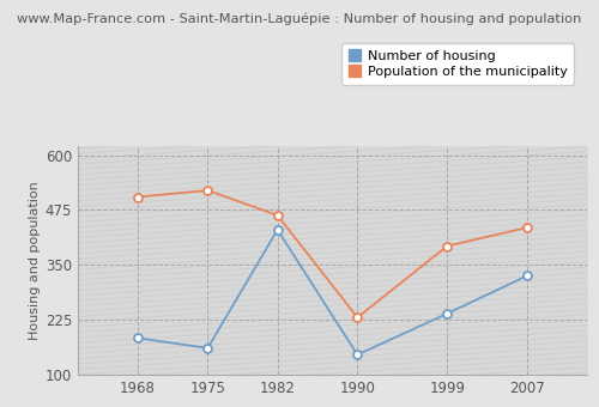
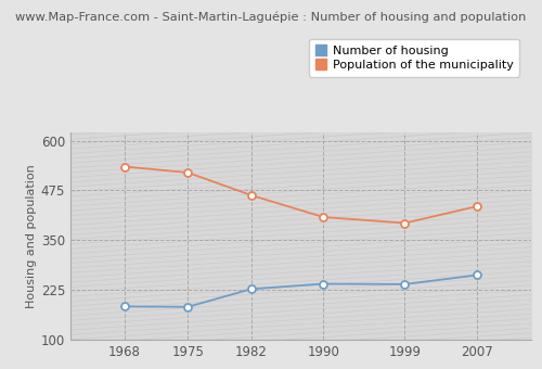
Population of the municipality/1968: 505 -> 535
Number of housing/1975: 160 -> 182
Number of housing/1982: 430 -> 227
Number of housing/1990: 145 -> 240
Population of the municipality/1990: 230 -> 408
Number of housing/2007: 325 -> 262
